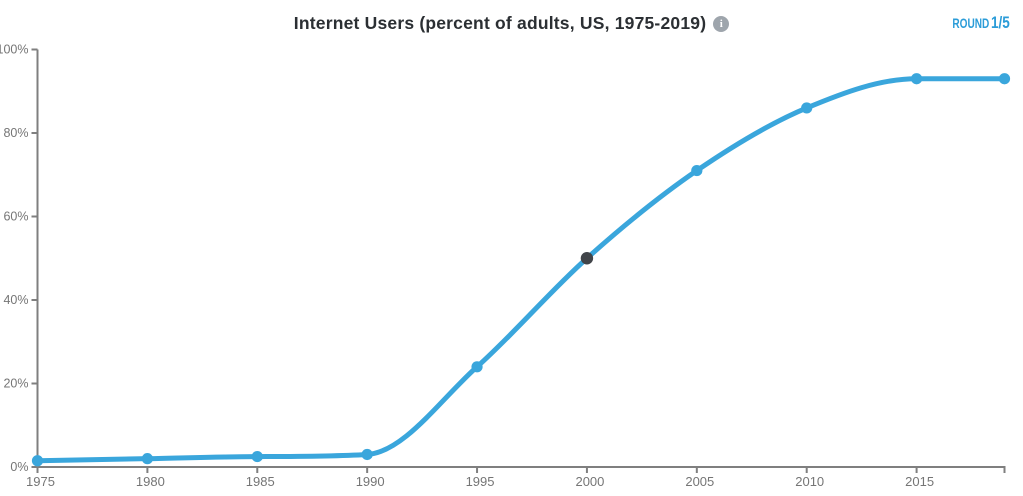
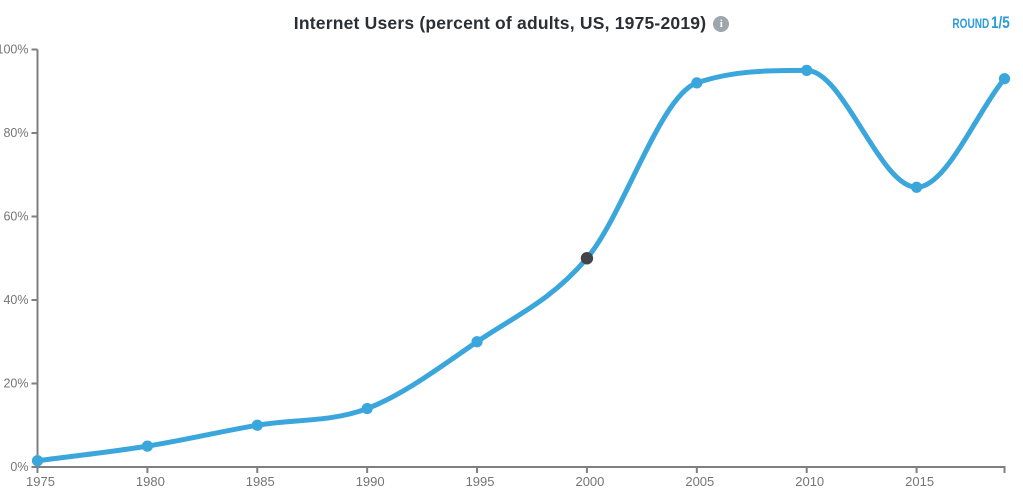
1980: 2% -> 5%
1985: 2% -> 10%
1990: 3% -> 14%
1995: 24% -> 30%
2005: 71% -> 92%
2010: 86% -> 95%
2015: 93% -> 67%
